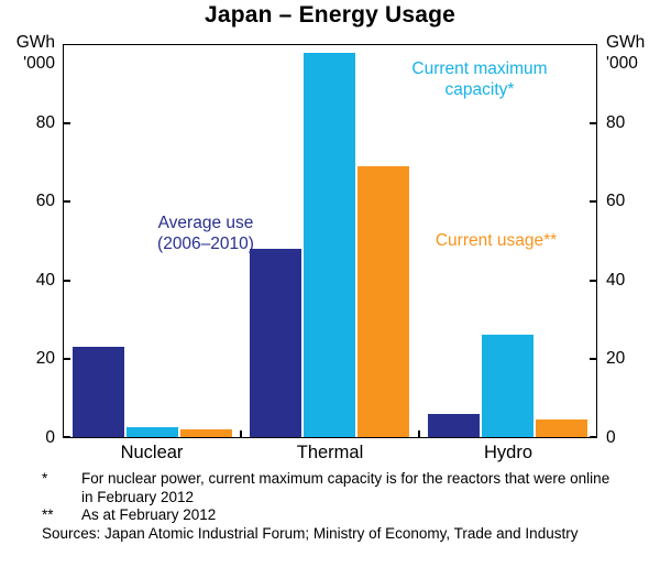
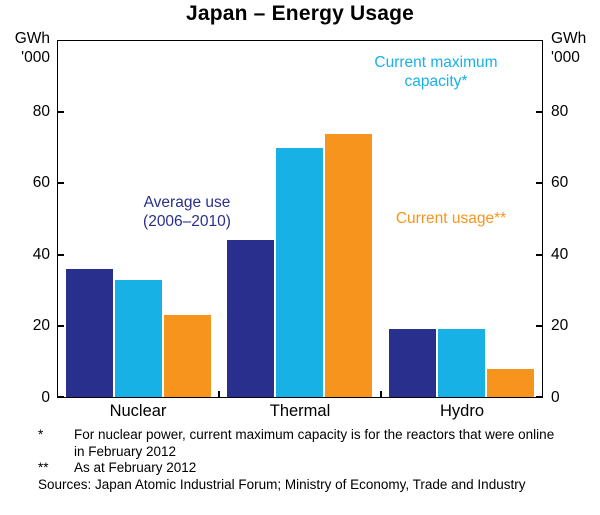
Average use (2006–2010)/Nuclear: 23 -> 36
Current maximum capacity*/Nuclear: 2 -> 33
Current usage**/Nuclear: 2 -> 23
Average use (2006–2010)/Thermal: 48 -> 44
Current maximum capacity*/Thermal: 98 -> 70
Current usage**/Thermal: 69 -> 74
Average use (2006–2010)/Hydro: 6 -> 19
Current maximum capacity*/Hydro: 26 -> 19
Current usage**/Hydro: 4 -> 8
